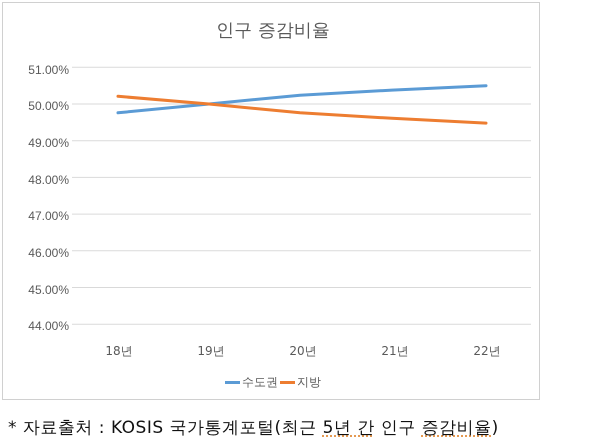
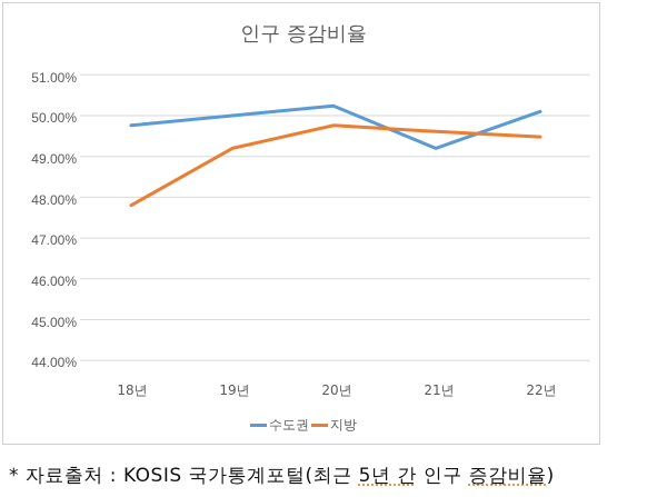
지방/18년: 50.2% -> 47.8%
지방/19년: 50.0% -> 49.2%
수도권/21년: 50.4% -> 49.2%
수도권/22년: 50.5% -> 50.1%
